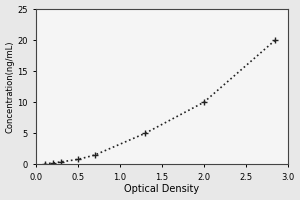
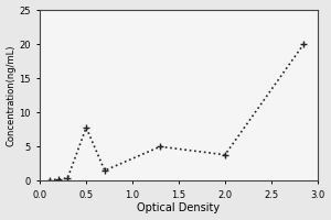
0.5: 0.8 -> 7.8
2.0: 10.0 -> 3.8
